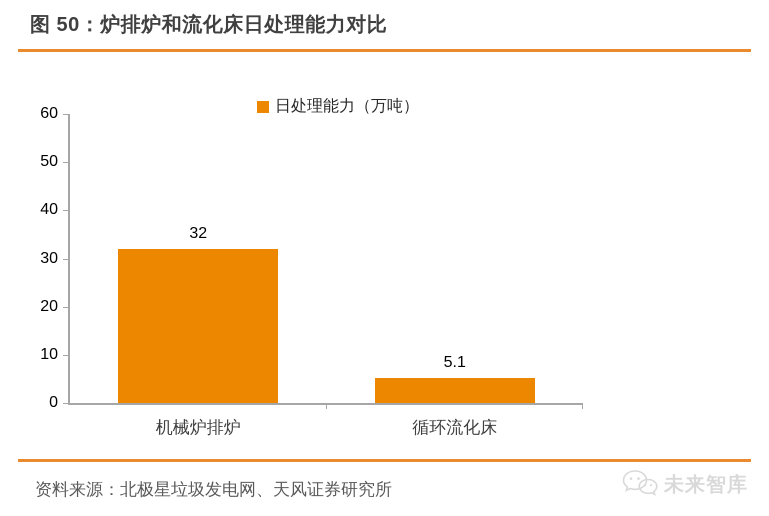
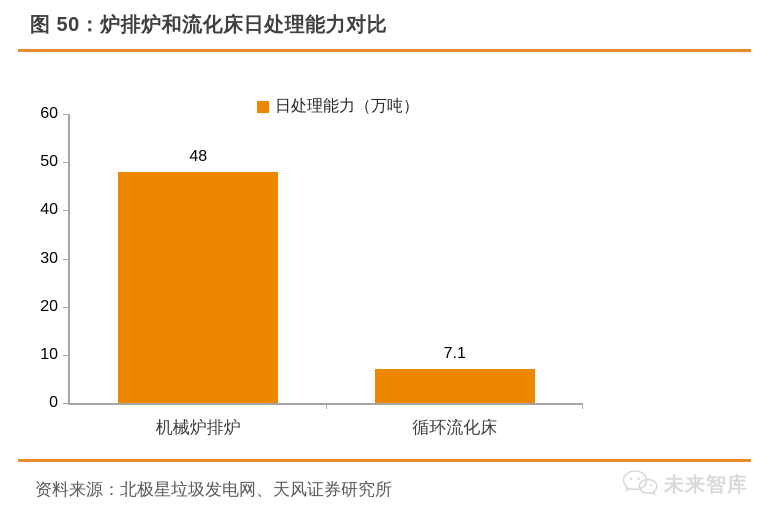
机械炉排炉: 32 -> 48
循环流化床: 5.1 -> 7.1
